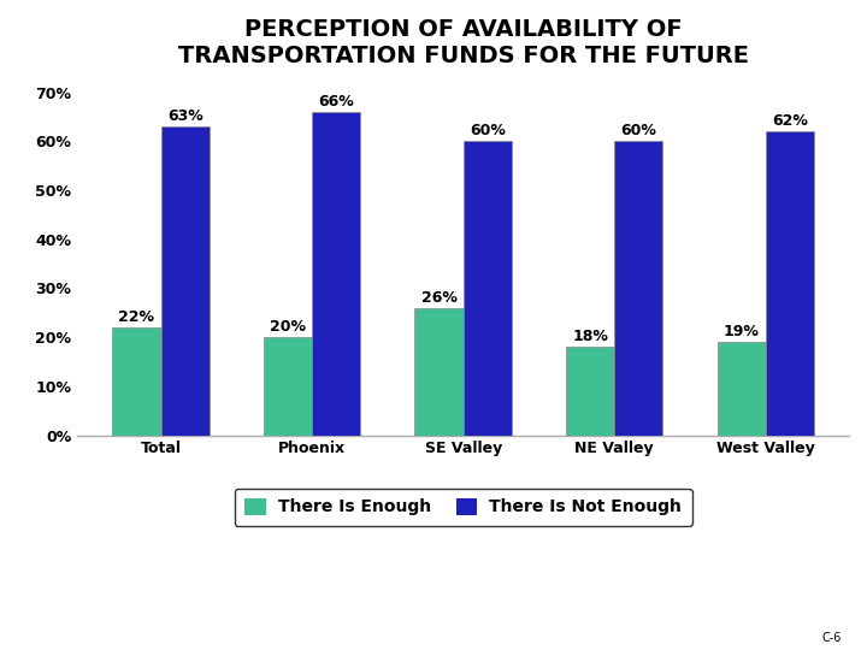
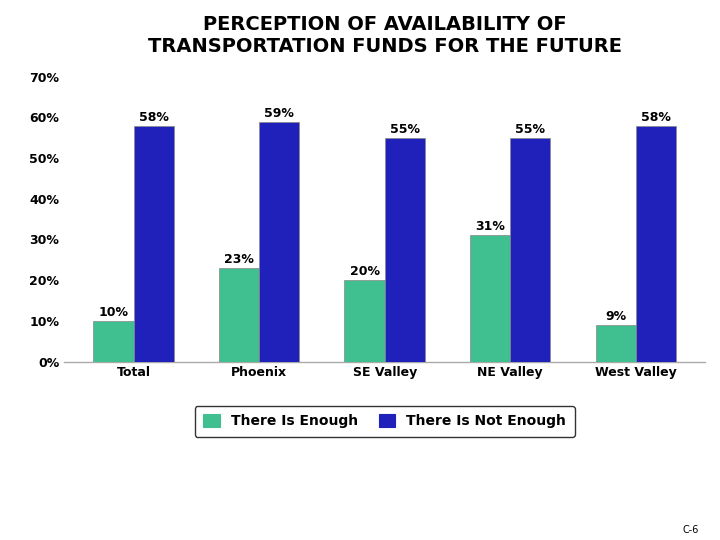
There Is Enough/Total: 22% -> 10%
There Is Not Enough/Total: 63% -> 58%
There Is Enough/Phoenix: 20% -> 23%
There Is Not Enough/Phoenix: 66% -> 59%
There Is Enough/SE Valley: 26% -> 20%
There Is Not Enough/SE Valley: 60% -> 55%
There Is Enough/NE Valley: 18% -> 31%
There Is Not Enough/NE Valley: 60% -> 55%
There Is Enough/West Valley: 19% -> 9%
There Is Not Enough/West Valley: 62% -> 58%
